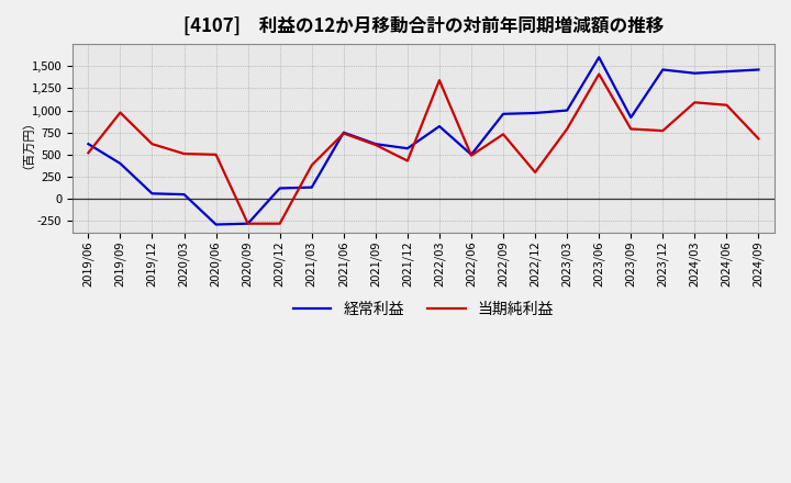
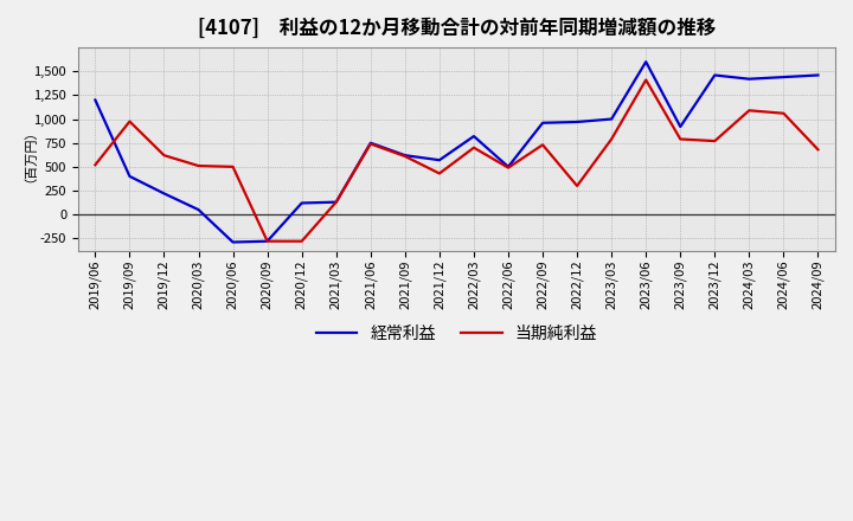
経常利益/2019/06: 620 -> 1,200
経常利益/2019/12: 60 -> 220
当期純利益/2021/03: 380 -> 130
当期純利益/2022/03: 1,340 -> 700
